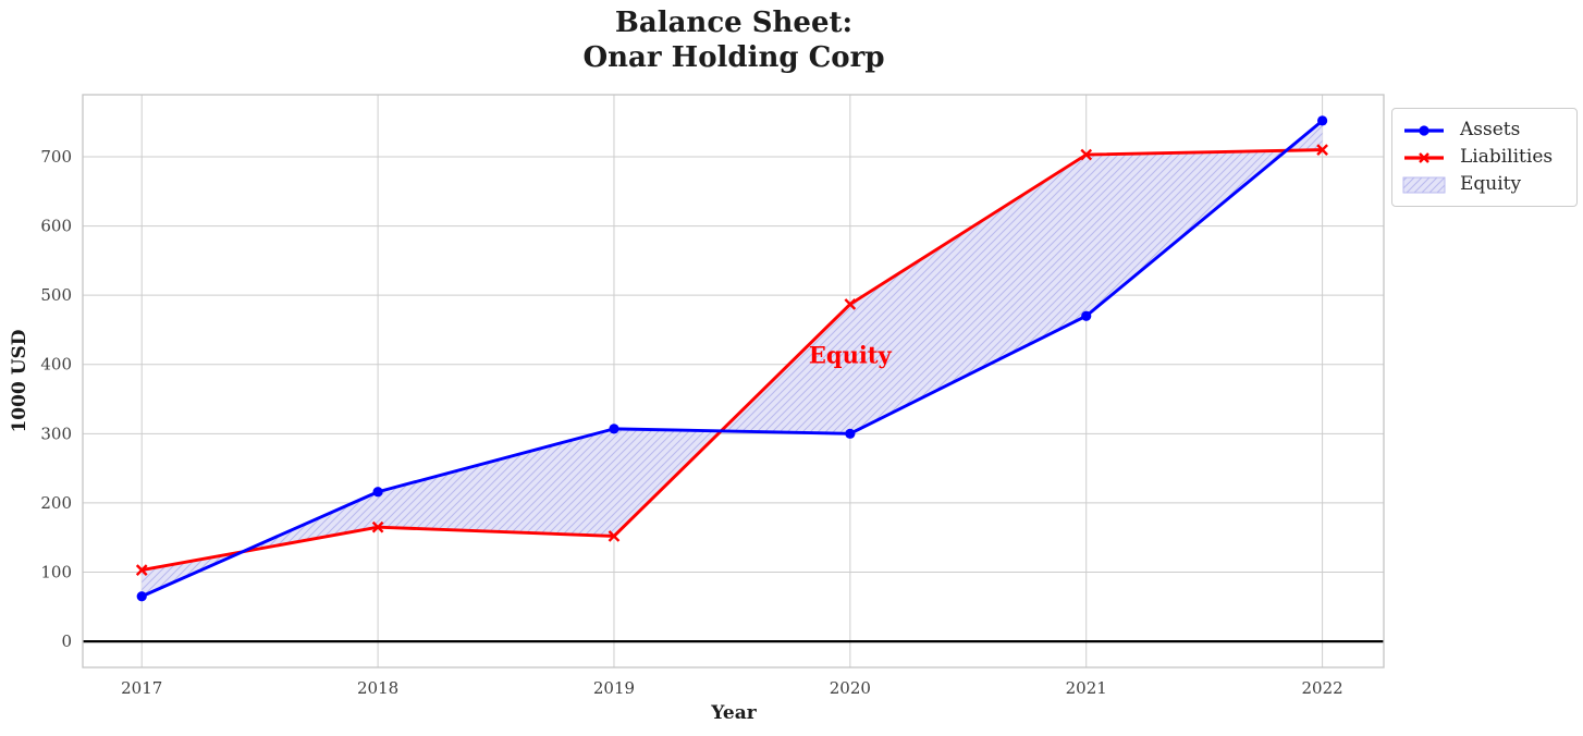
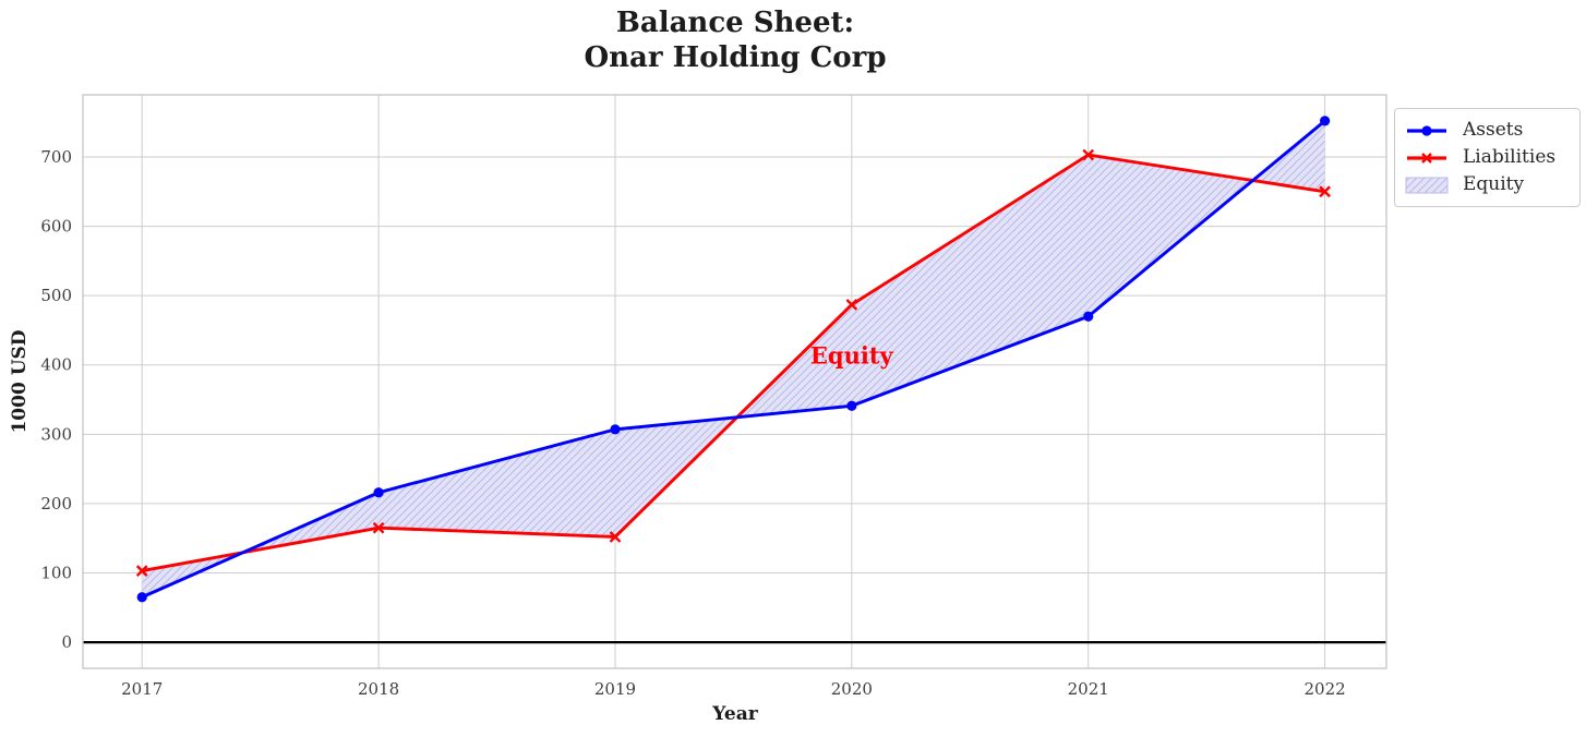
Assets/2020: 300 -> 340
Liabilities/2022: 710 -> 650
